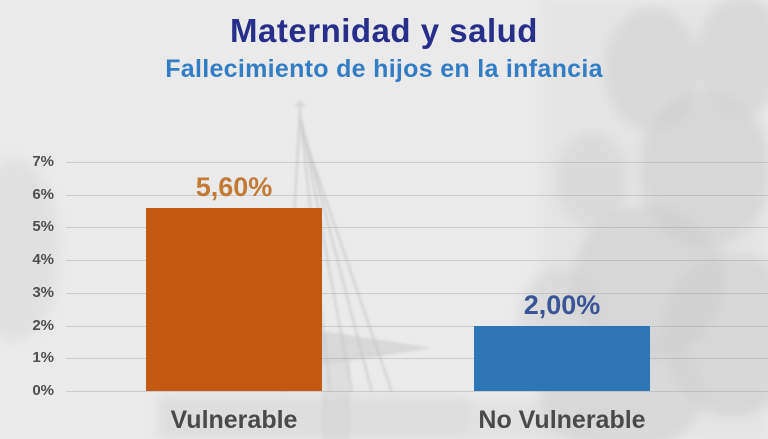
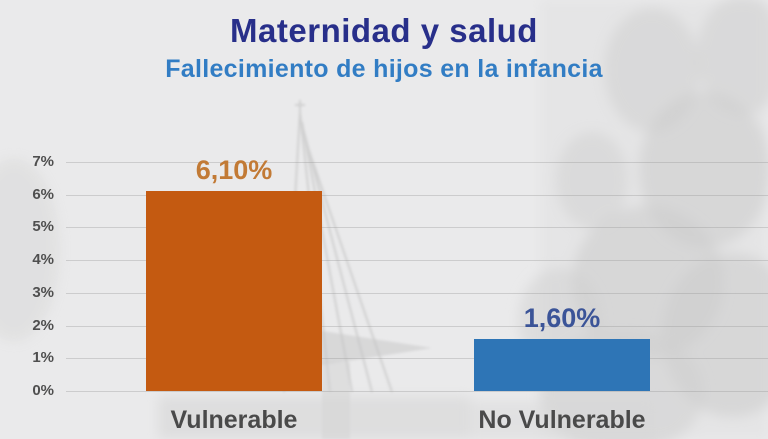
Vulnerable: 5,60% -> 6,10%
No Vulnerable: 2,00% -> 1,60%
